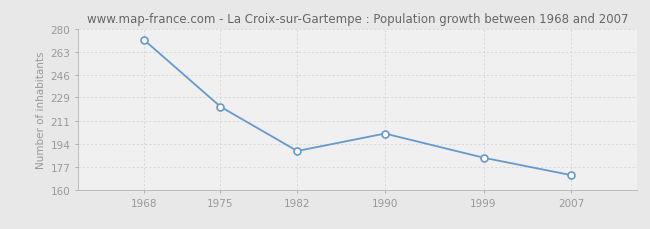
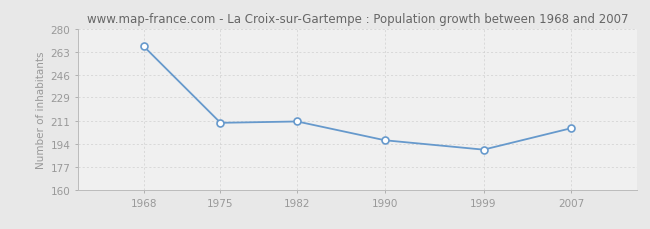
1968: 272 -> 267
1975: 222 -> 210
1982: 189 -> 211
1990: 202 -> 197
1999: 184 -> 190
2007: 171 -> 206
